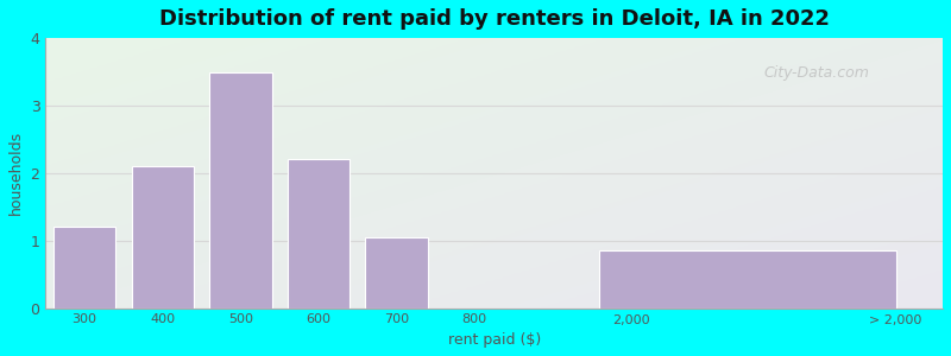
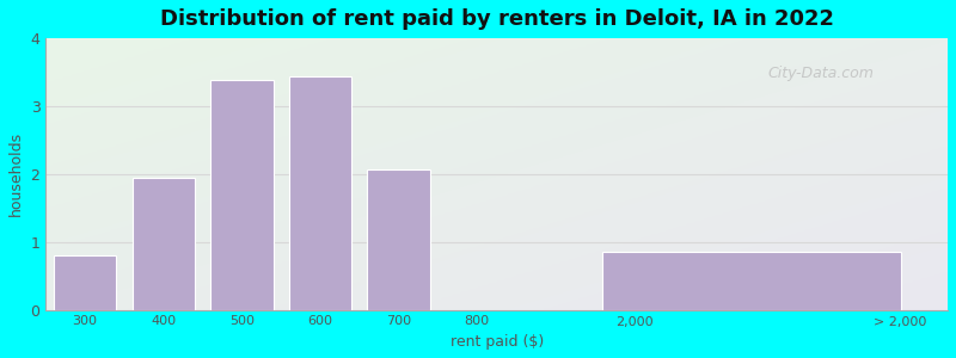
300: 1.20 -> 0.80
400: 2.10 -> 1.94
500: 3.50 -> 3.38
600: 2.20 -> 3.44
700: 1.05 -> 2.06
